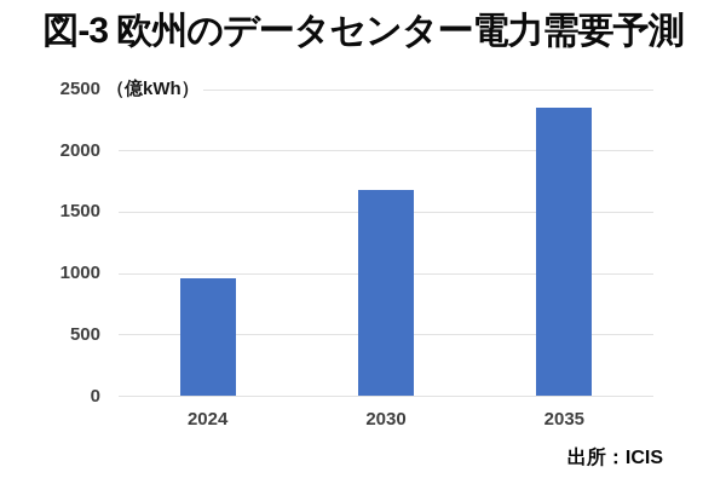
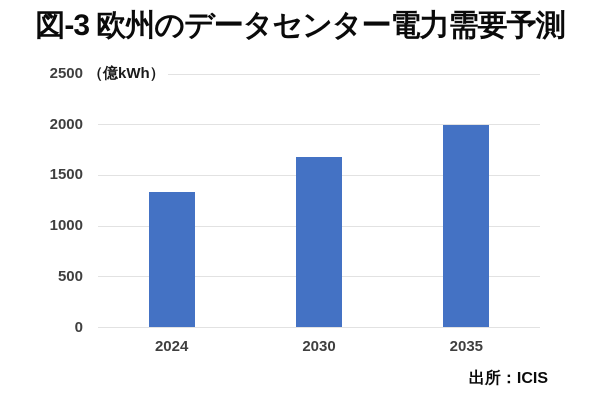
2024: 960 -> 1340
2035: 2350 -> 2000
